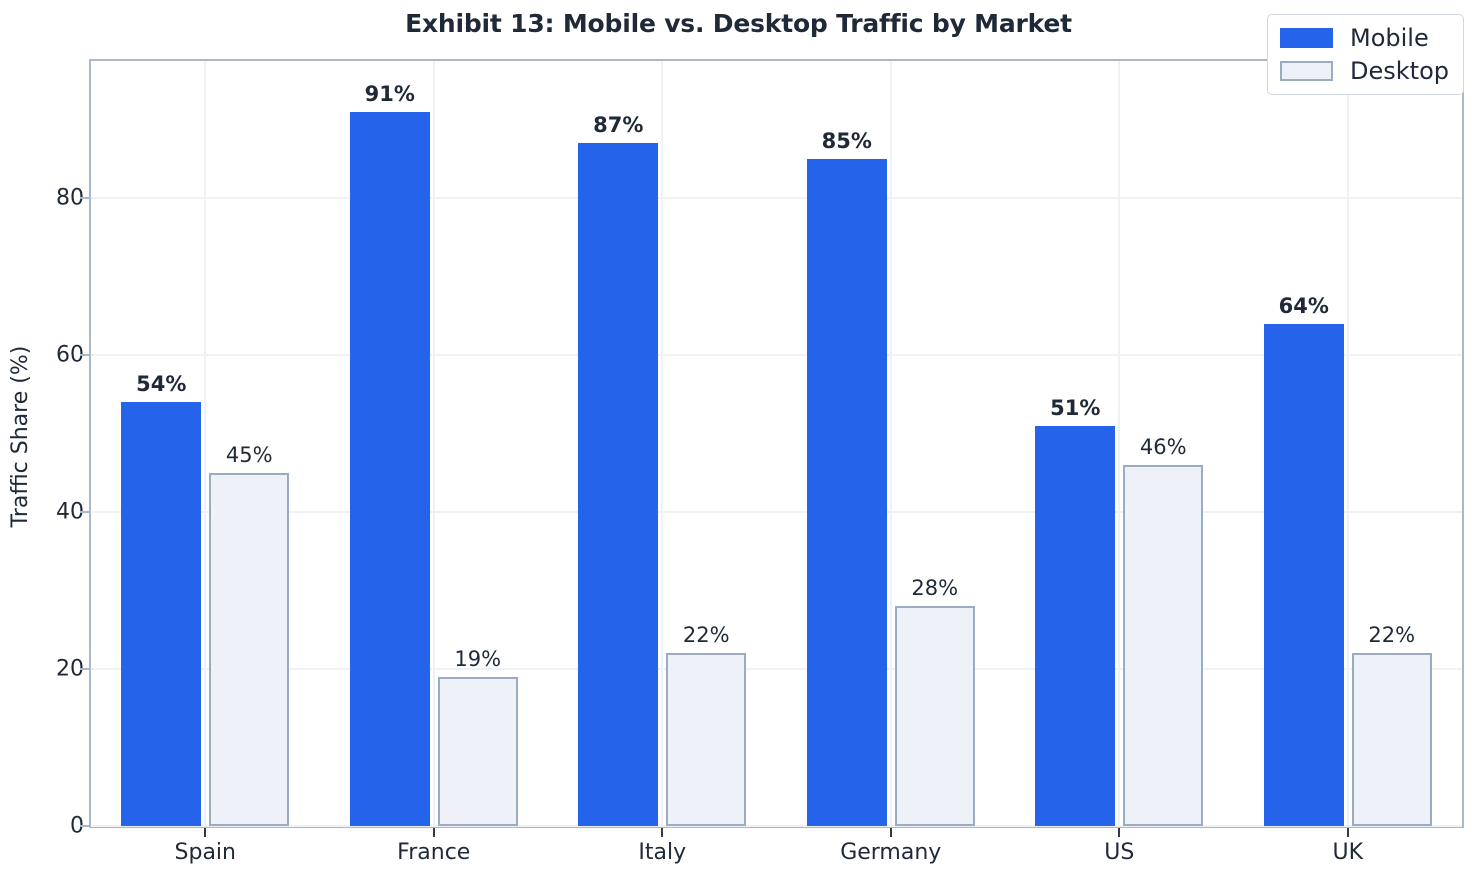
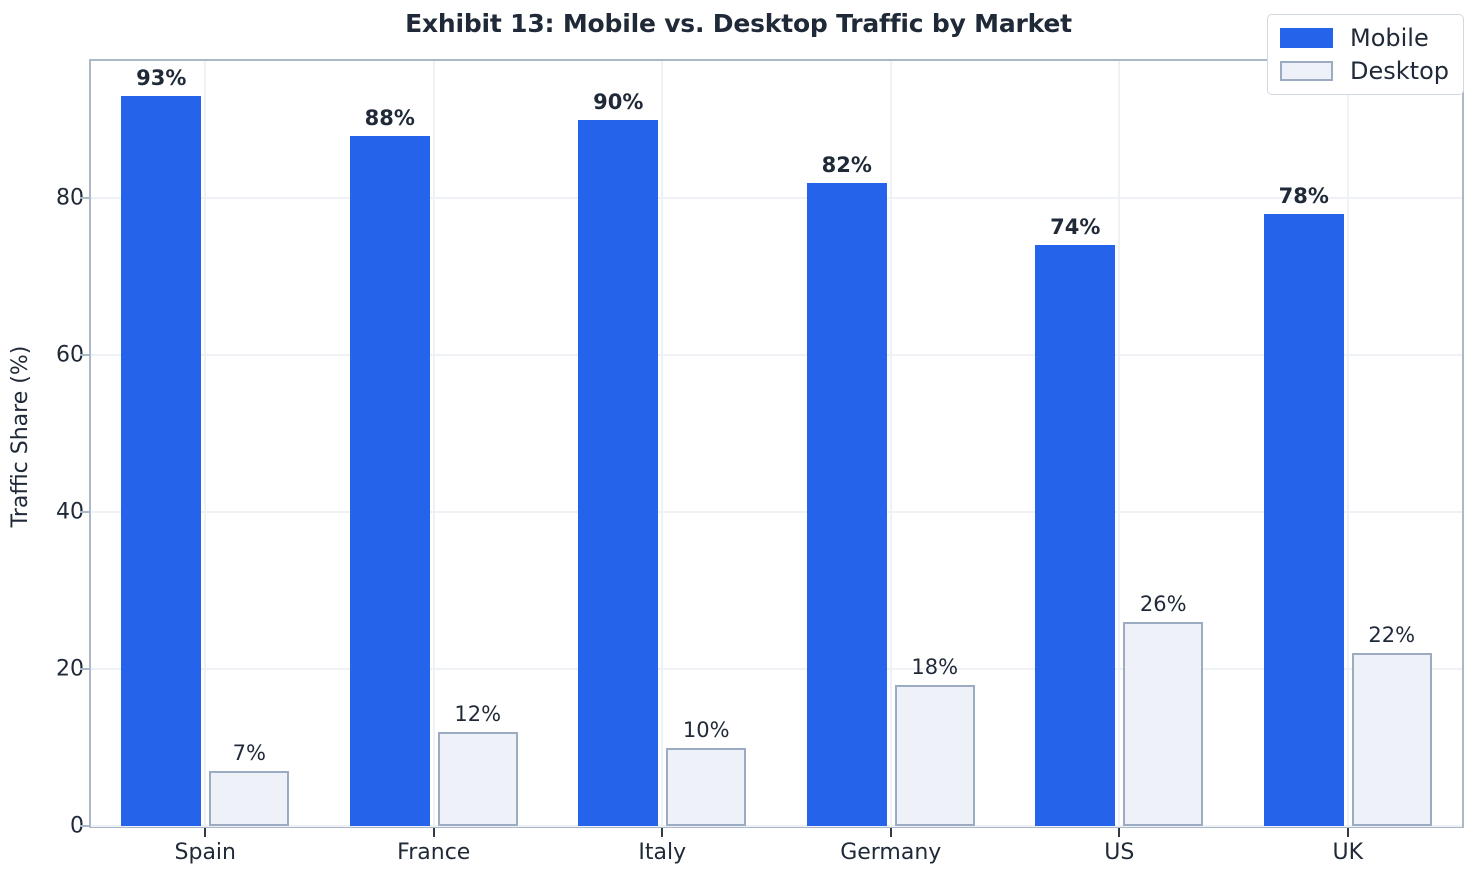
Mobile/Spain: 54% -> 93%
Desktop/Spain: 45% -> 7%
Mobile/France: 91% -> 88%
Desktop/France: 19% -> 12%
Mobile/Italy: 87% -> 90%
Desktop/Italy: 22% -> 10%
Mobile/Germany: 85% -> 82%
Desktop/Germany: 28% -> 18%
Mobile/US: 51% -> 74%
Desktop/US: 46% -> 26%
Mobile/UK: 64% -> 78%
